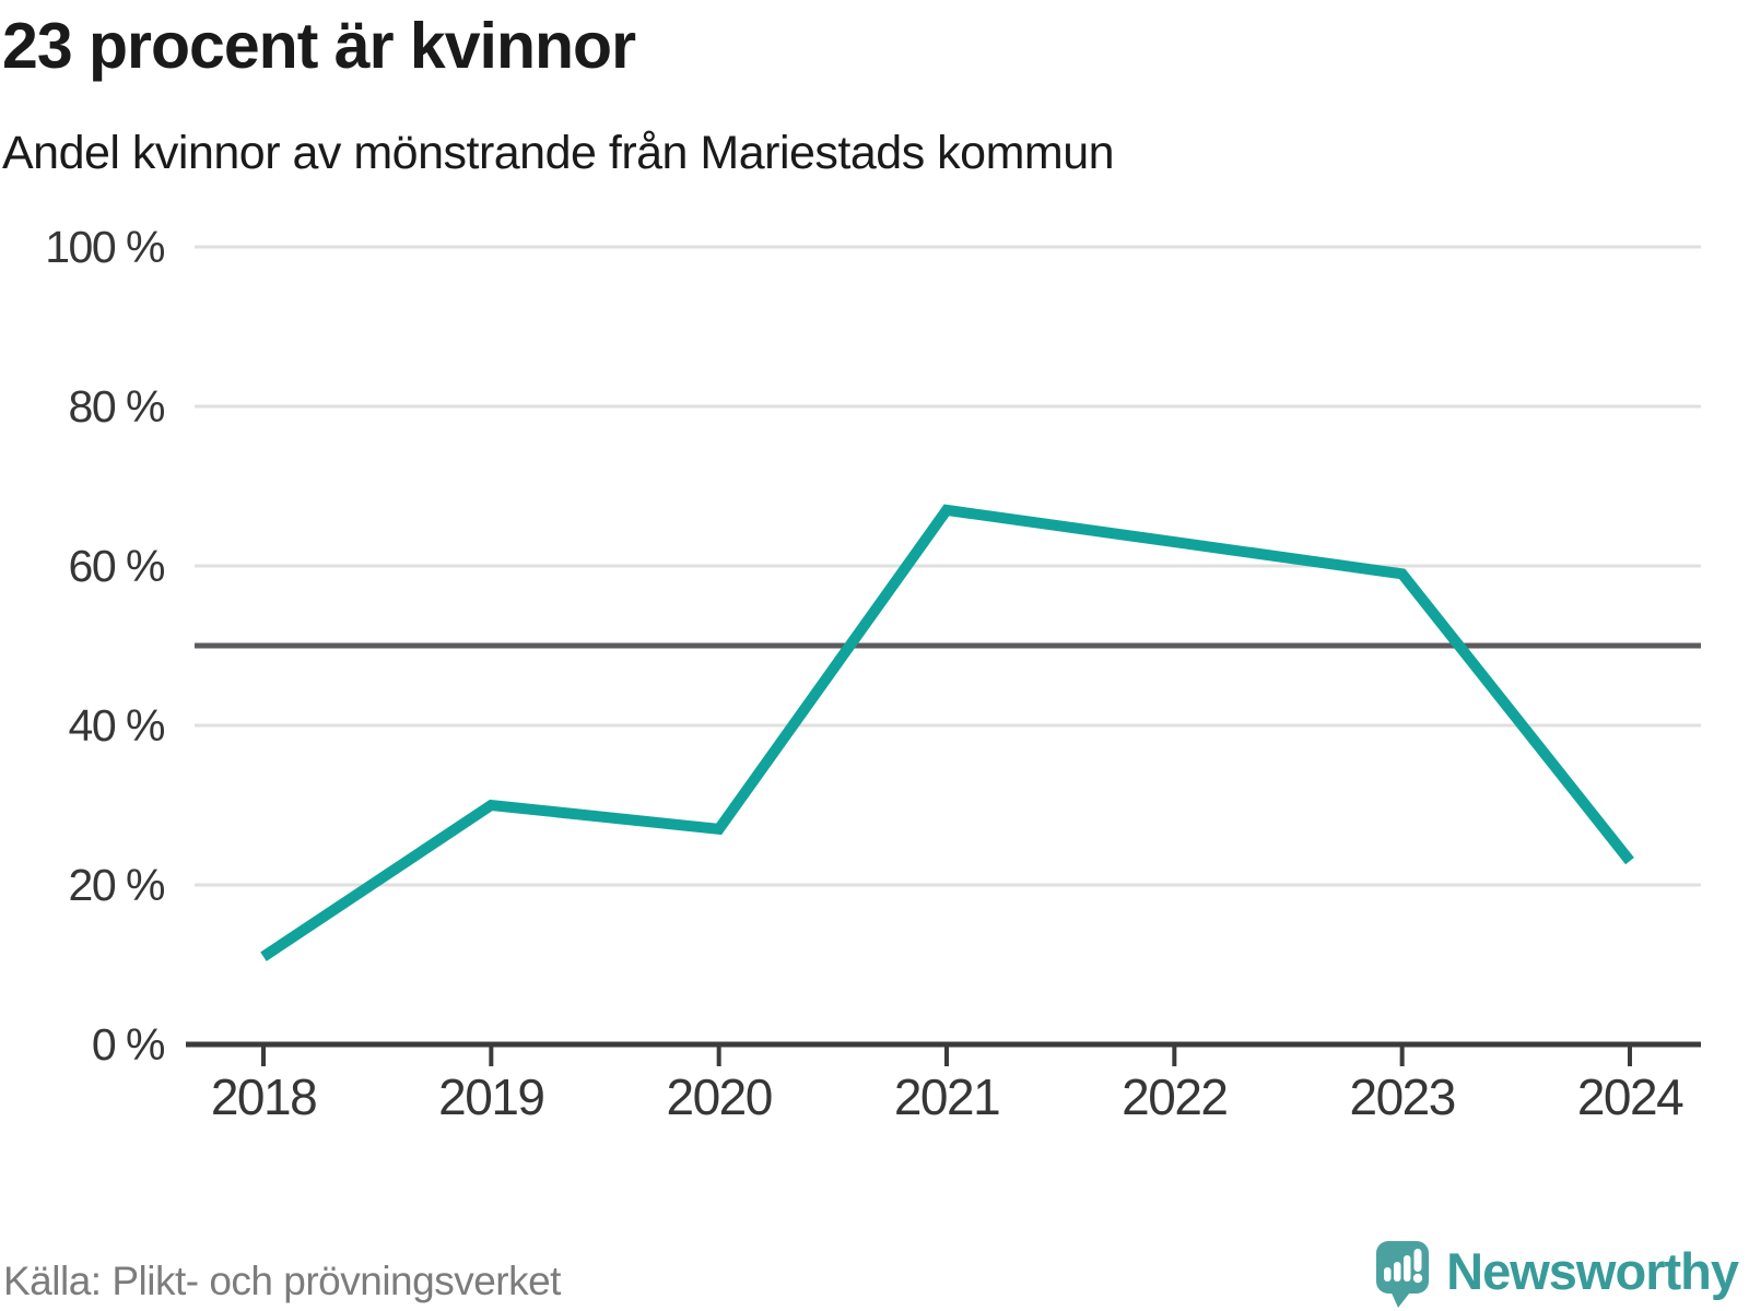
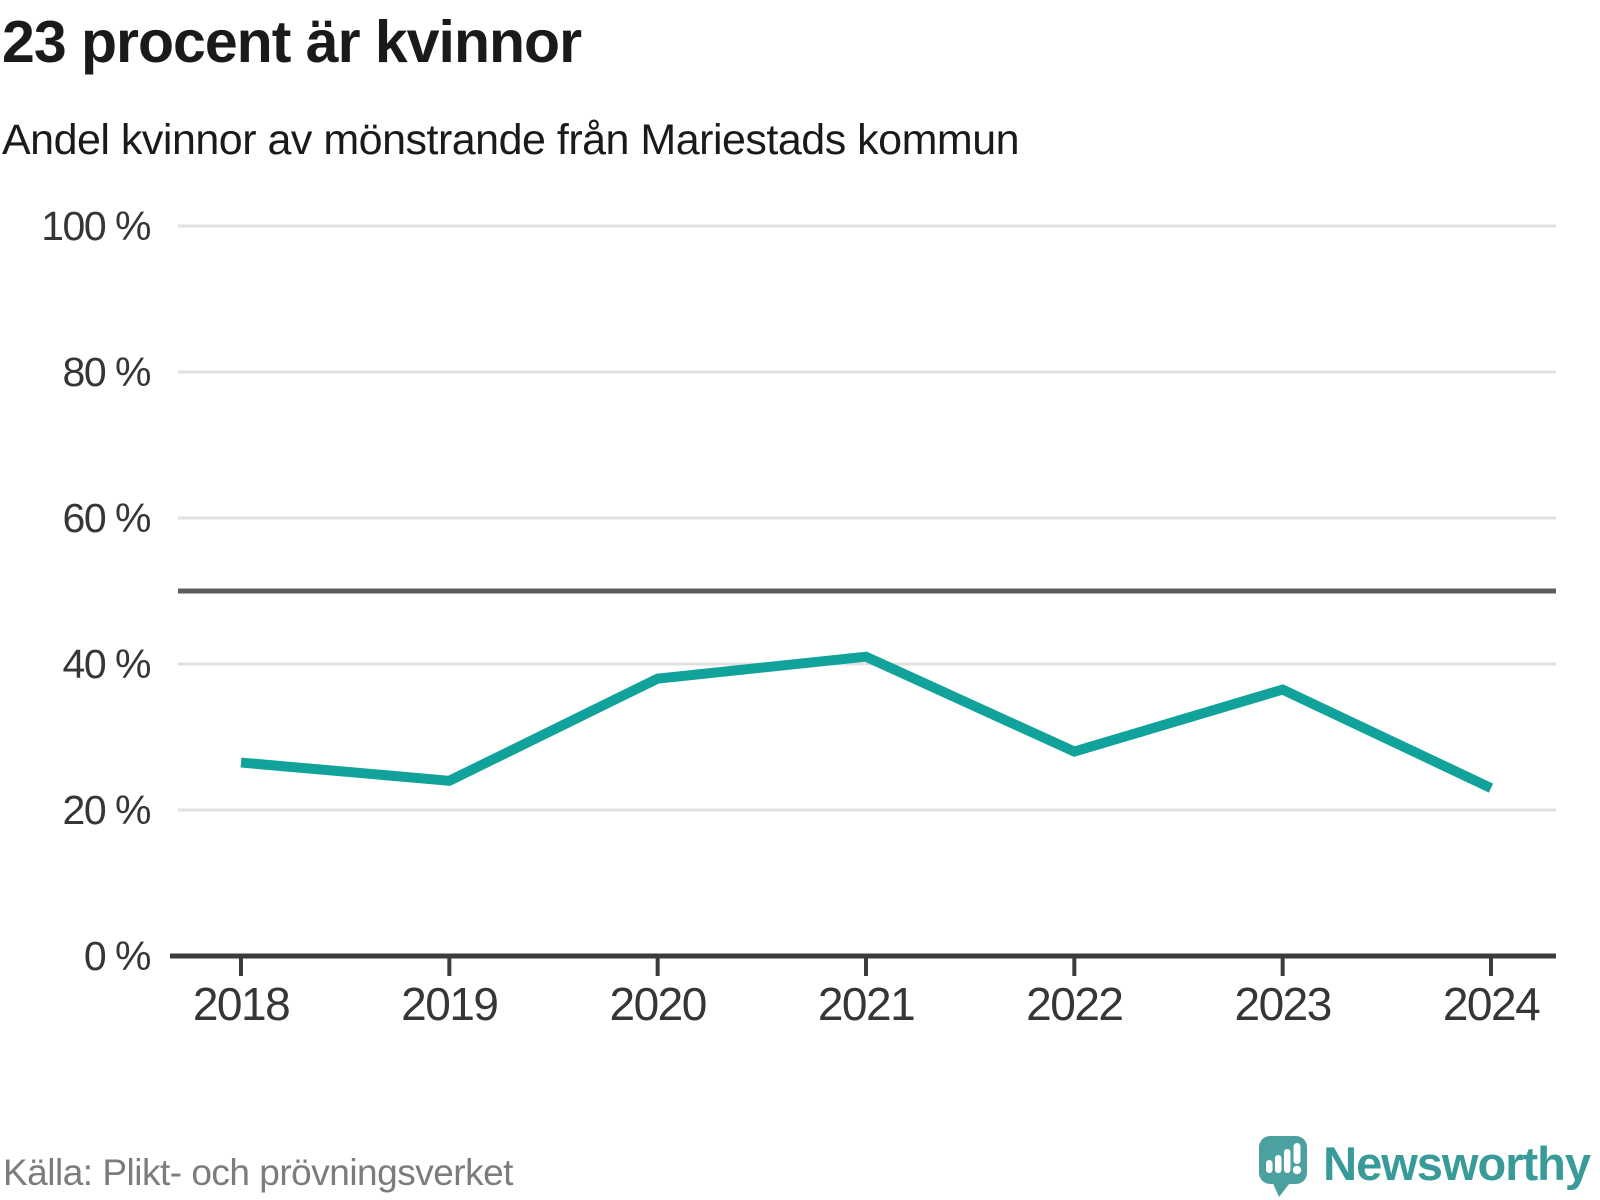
2018: 11% -> 26%
2019: 30% -> 24%
2020: 27% -> 38%
2021: 67% -> 41%
2022: 63% -> 28%
2023: 59% -> 36%
